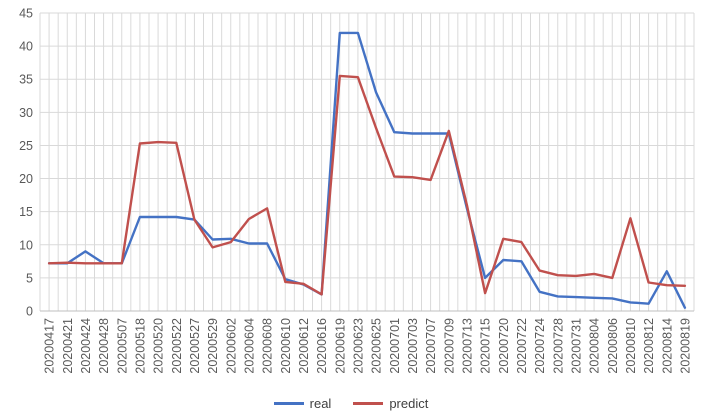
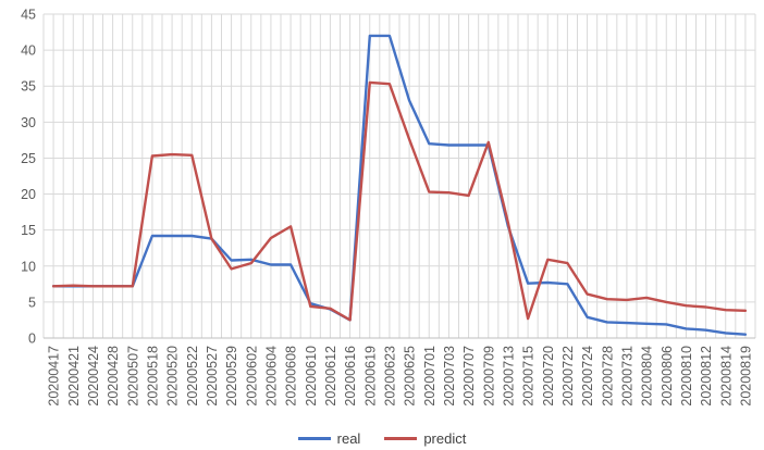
real/20200424: 9 -> 7
real/20200715: 5 -> 8
predict/20200810: 14 -> 4
real/20200814: 6 -> 1
